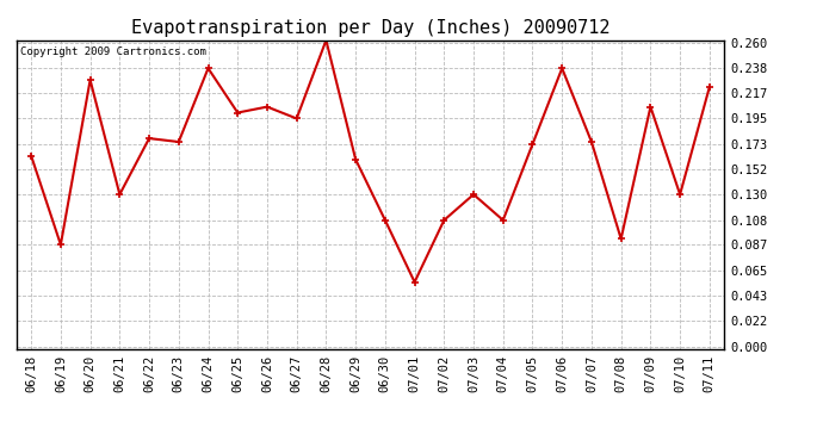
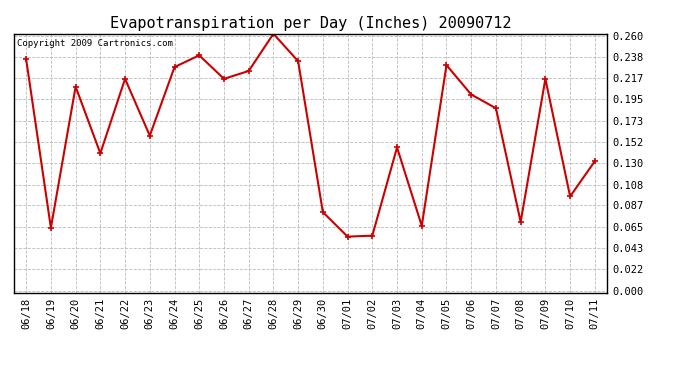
06/18: 0.163 -> 0.236
06/19: 0.087 -> 0.064
06/20: 0.228 -> 0.208
06/21: 0.130 -> 0.140
06/22: 0.178 -> 0.216
06/23: 0.175 -> 0.158
06/24: 0.238 -> 0.228
06/25: 0.200 -> 0.240
06/26: 0.205 -> 0.216
06/27: 0.195 -> 0.224
06/29: 0.160 -> 0.234
06/30: 0.108 -> 0.080
07/02: 0.108 -> 0.056
07/03: 0.130 -> 0.146
07/04: 0.108 -> 0.066
07/05: 0.173 -> 0.230
07/06: 0.238 -> 0.200
07/07: 0.175 -> 0.186
07/08: 0.092 -> 0.070
07/09: 0.205 -> 0.216
07/10: 0.130 -> 0.096
07/11: 0.222 -> 0.132
